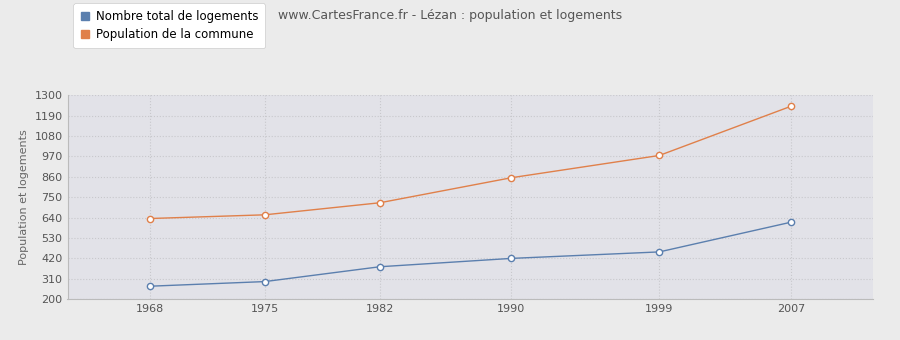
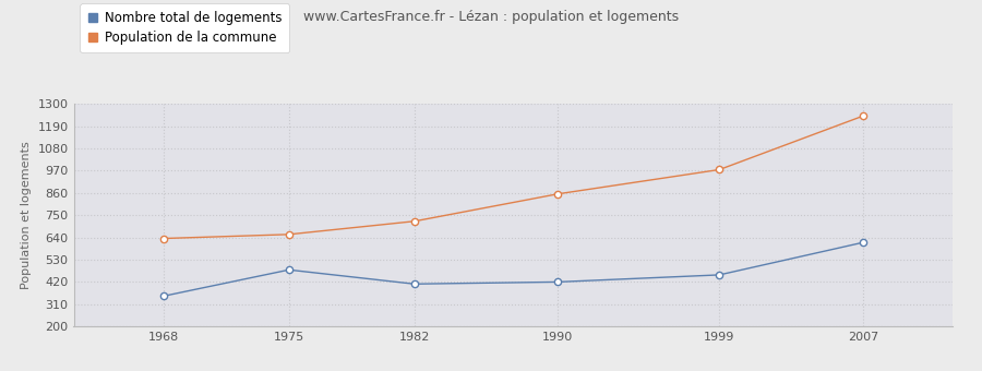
Nombre total de logements/1968: 270 -> 350
Nombre total de logements/1975: 300 -> 480
Nombre total de logements/1982: 380 -> 410
